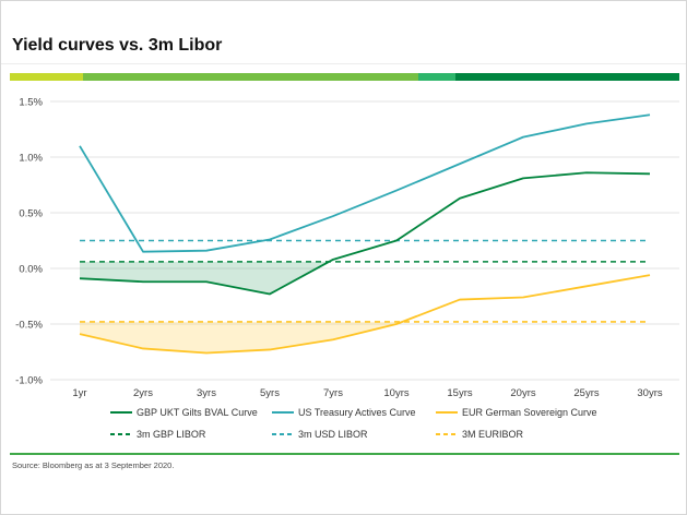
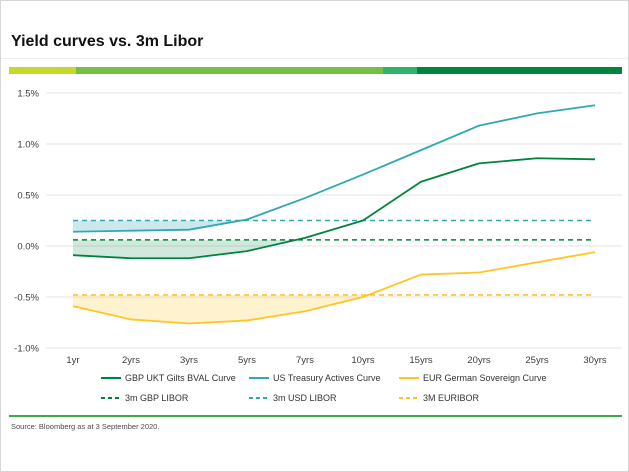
US Treasury Actives Curve/1yr: 1.10% -> 0.14%
GBP UKT Gilts BVAL Curve/5yrs: -0.23% -> -0.05%
